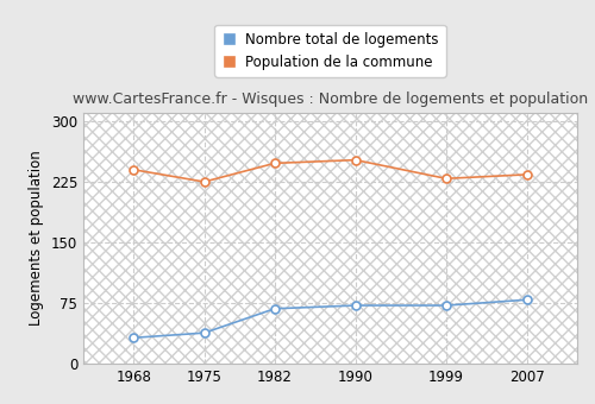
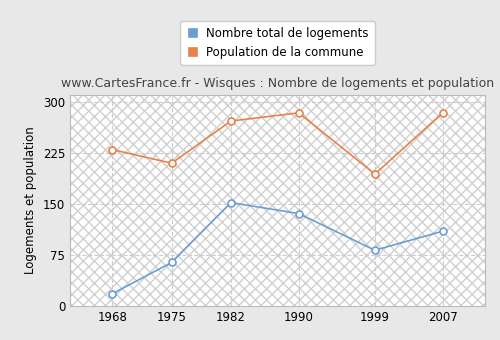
Nombre total de logements/1968: 32 -> 18
Population de la commune/1968: 240 -> 230
Nombre total de logements/1975: 38 -> 64
Population de la commune/1975: 225 -> 210
Nombre total de logements/1982: 68 -> 152
Population de la commune/1982: 248 -> 272
Nombre total de logements/1990: 72 -> 136
Population de la commune/1990: 252 -> 284
Nombre total de logements/1999: 72 -> 82
Population de la commune/1999: 229 -> 194
Nombre total de logements/2007: 79 -> 110
Population de la commune/2007: 234 -> 284
